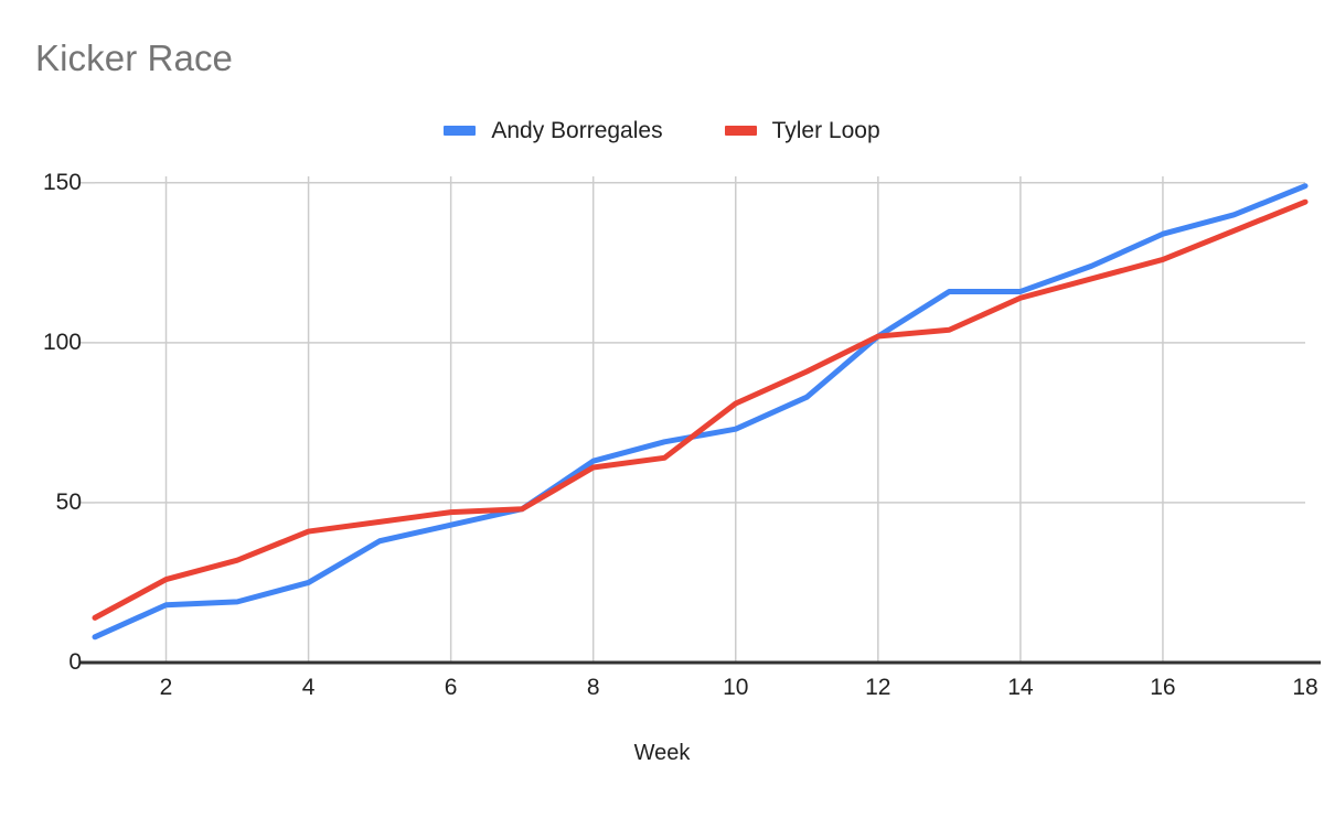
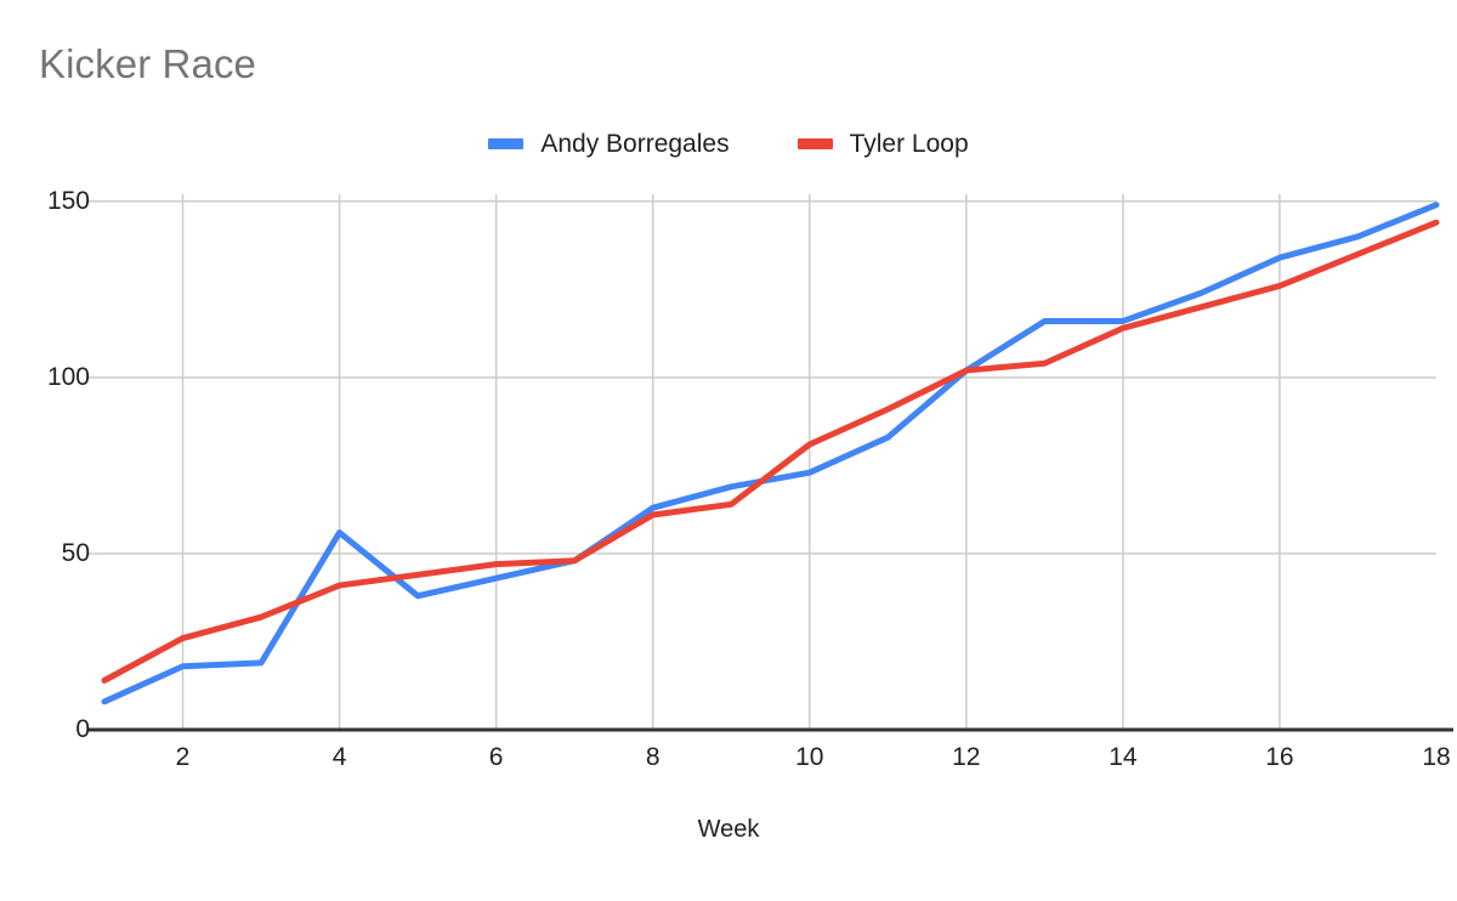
Andy Borregales/4: 25 -> 56
